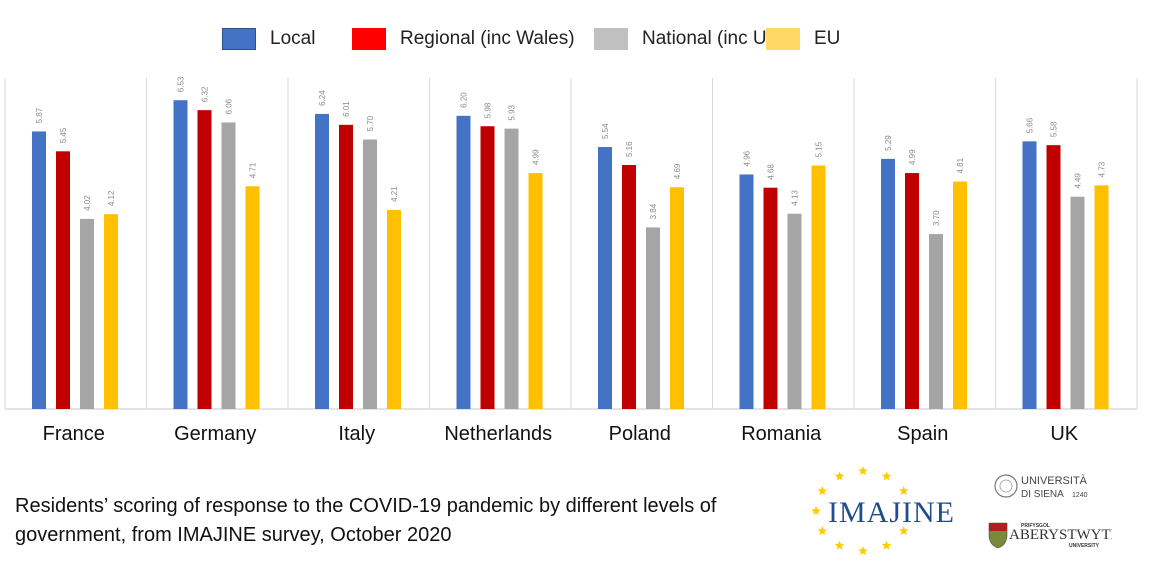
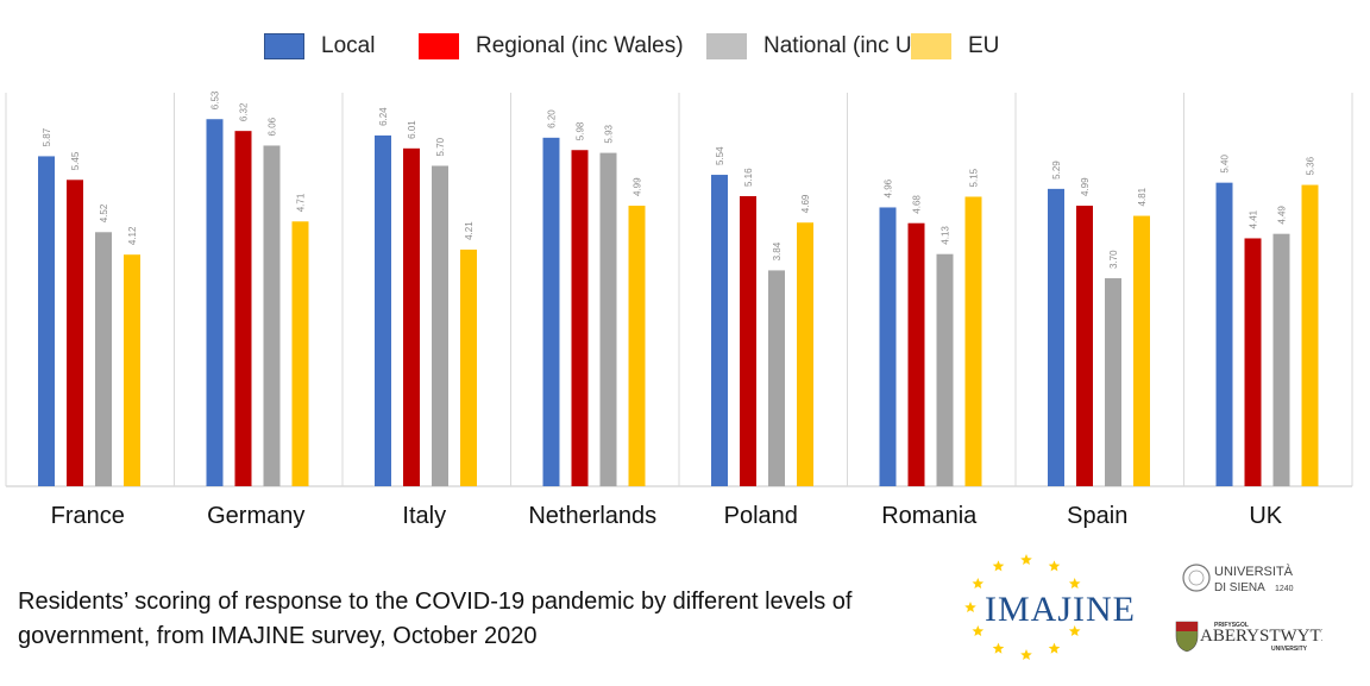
National (inc UK)/France: 4.02 -> 4.52
Local/UK: 5.66 -> 5.40
Regional (inc Wales)/UK: 5.58 -> 4.41
EU/UK: 4.73 -> 5.36
